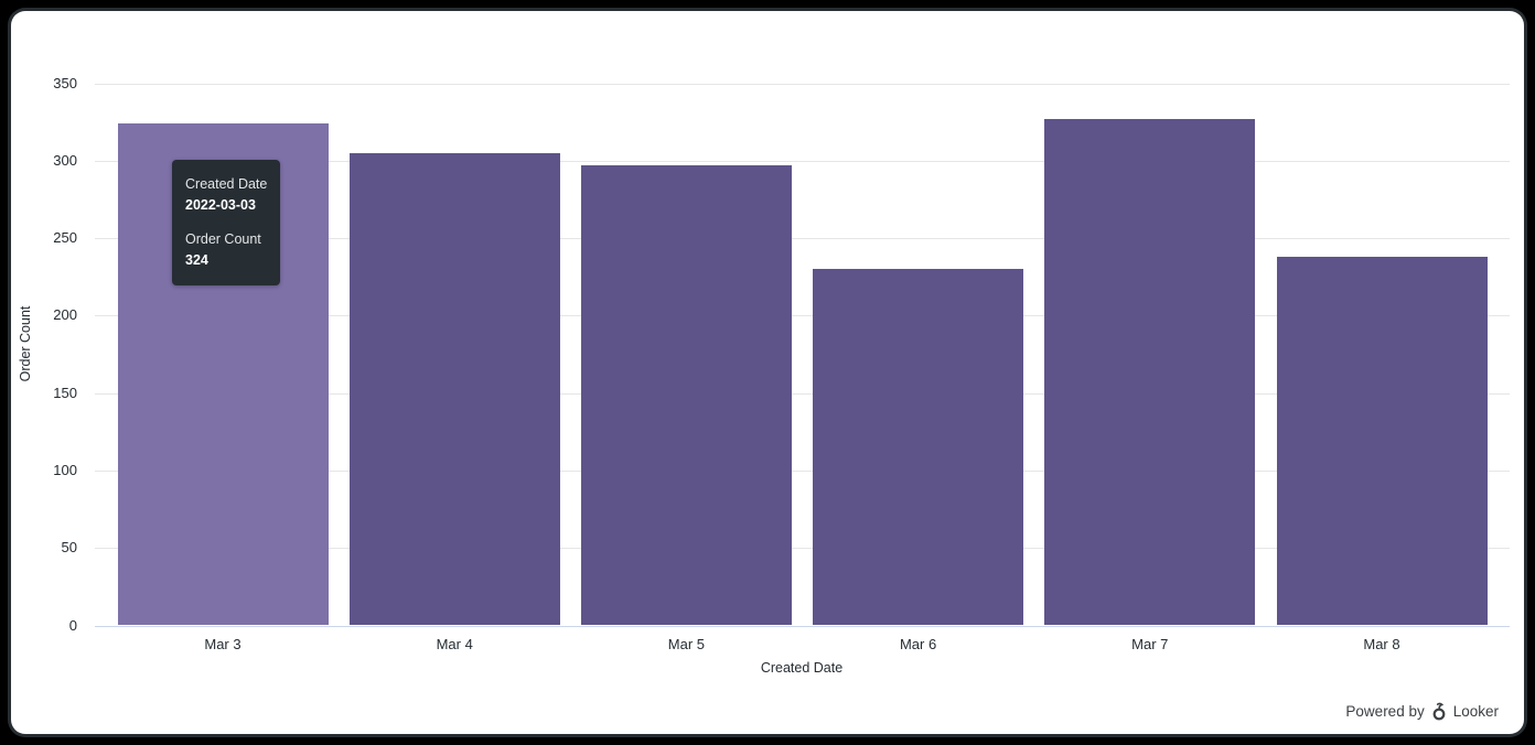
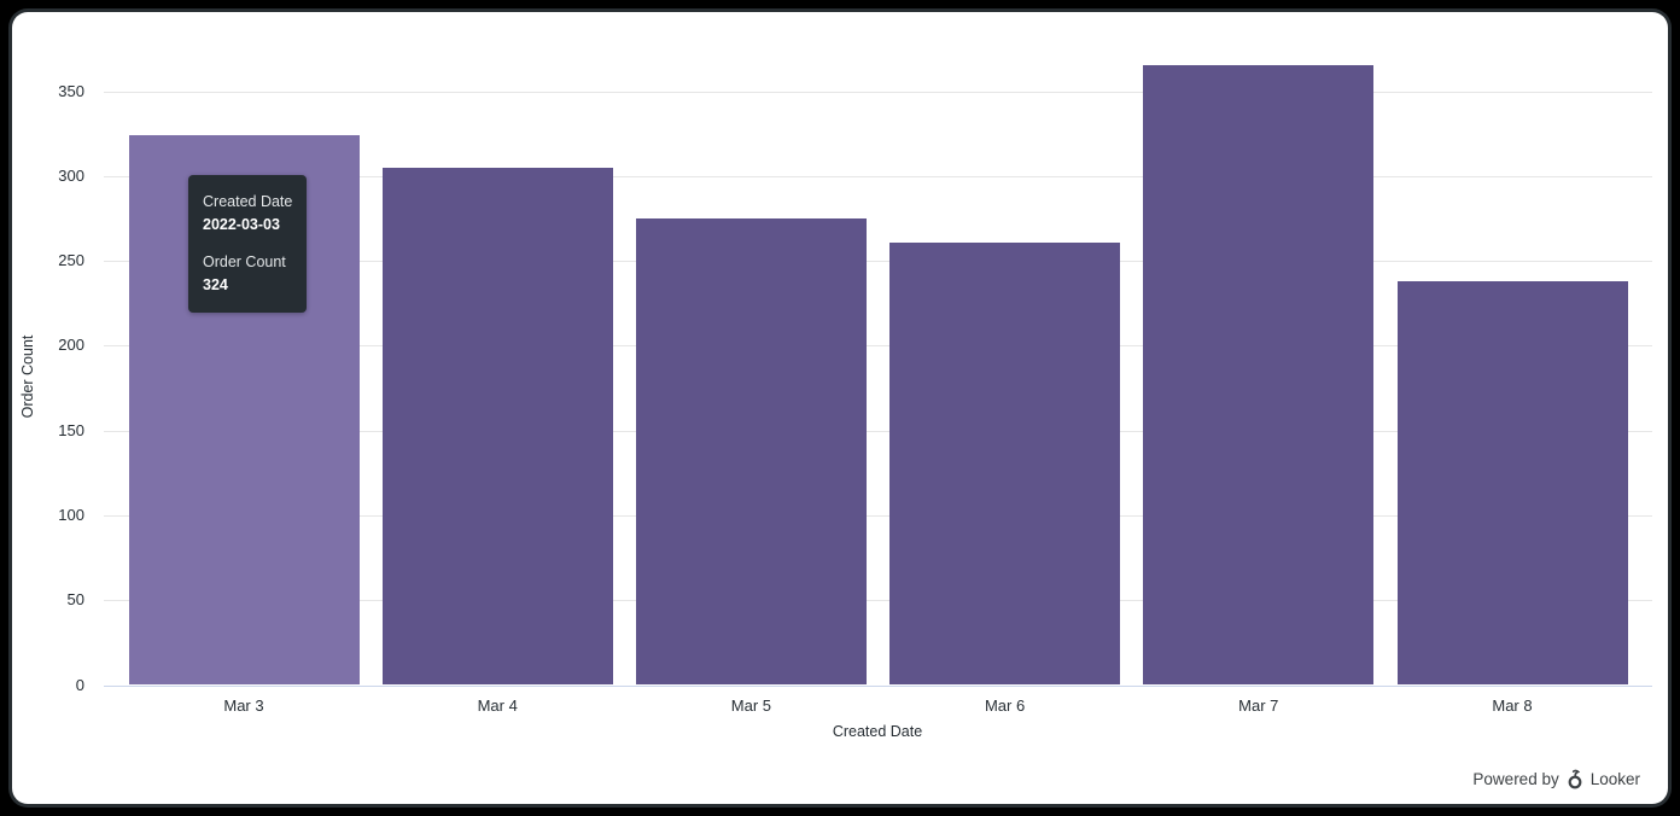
Mar 5: 297 -> 275
Mar 6: 230 -> 261
Mar 7: 327 -> 365
